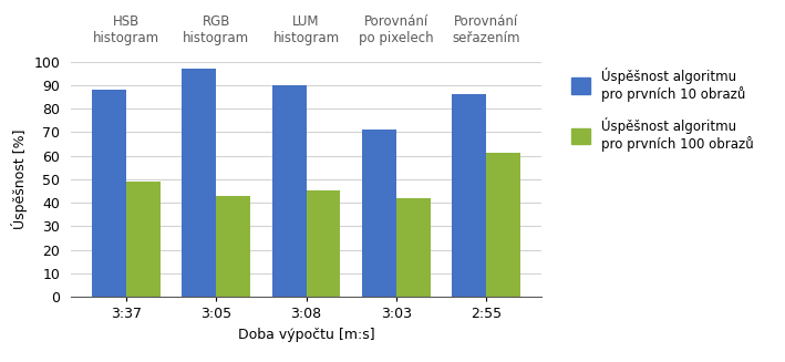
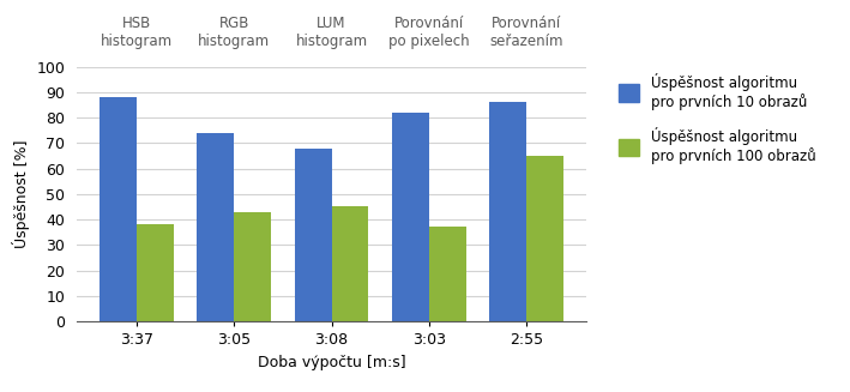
Úspěšnost algoritmu pro prvních 100 obrazů/3:37: 49 -> 38
Úspěšnost algoritmu pro prvních 10 obrazů/3:05: 97 -> 74
Úspěšnost algoritmu pro prvních 10 obrazů/3:08: 90 -> 68
Úspěšnost algoritmu pro prvních 10 obrazů/3:03: 71 -> 82
Úspěšnost algoritmu pro prvních 100 obrazů/3:03: 42 -> 37
Úspěšnost algoritmu pro prvních 100 obrazů/2:55: 61 -> 65
